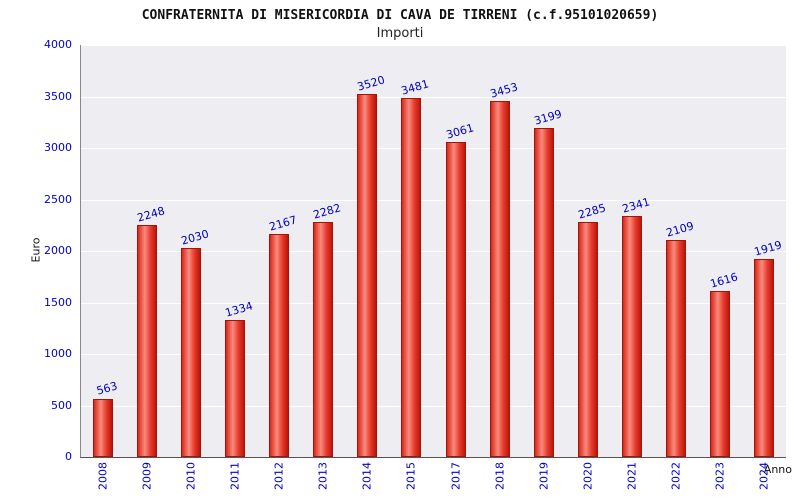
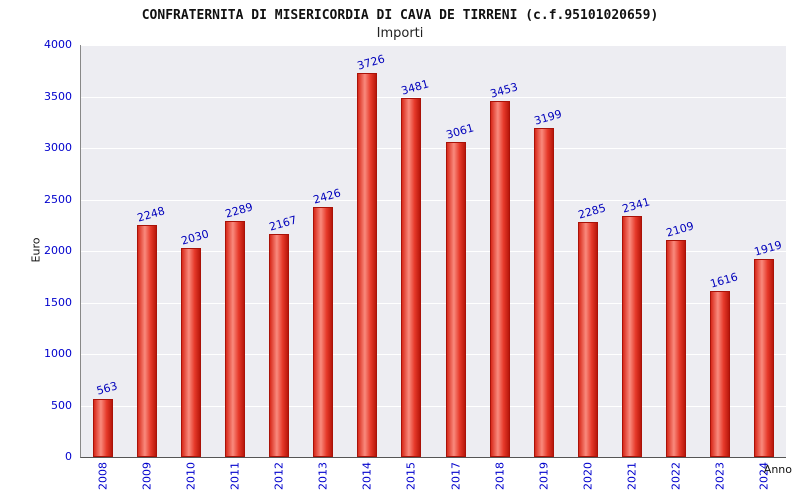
2011: 1334 -> 2289
2013: 2282 -> 2426
2014: 3520 -> 3726
